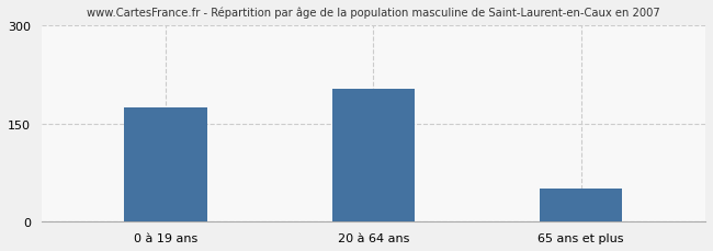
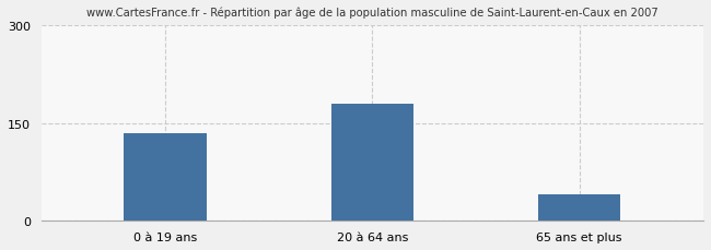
0 à 19 ans: 174 -> 135
20 à 64 ans: 202 -> 180
65 ans et plus: 50 -> 40
